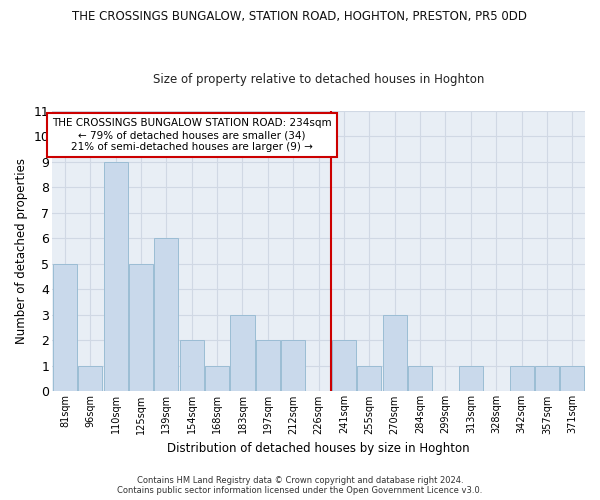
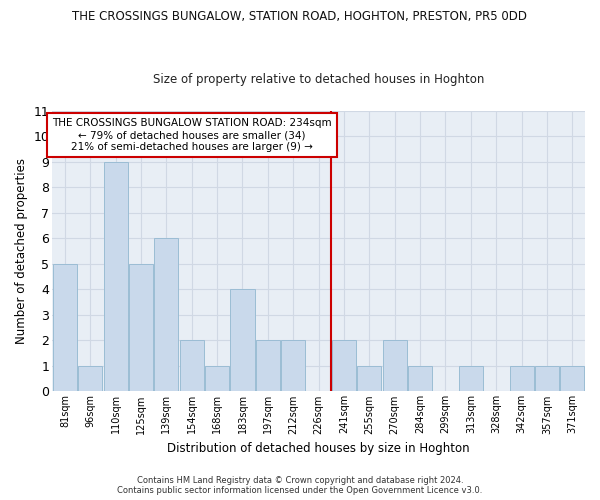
183sqm: 3 -> 4
270sqm: 3 -> 2
